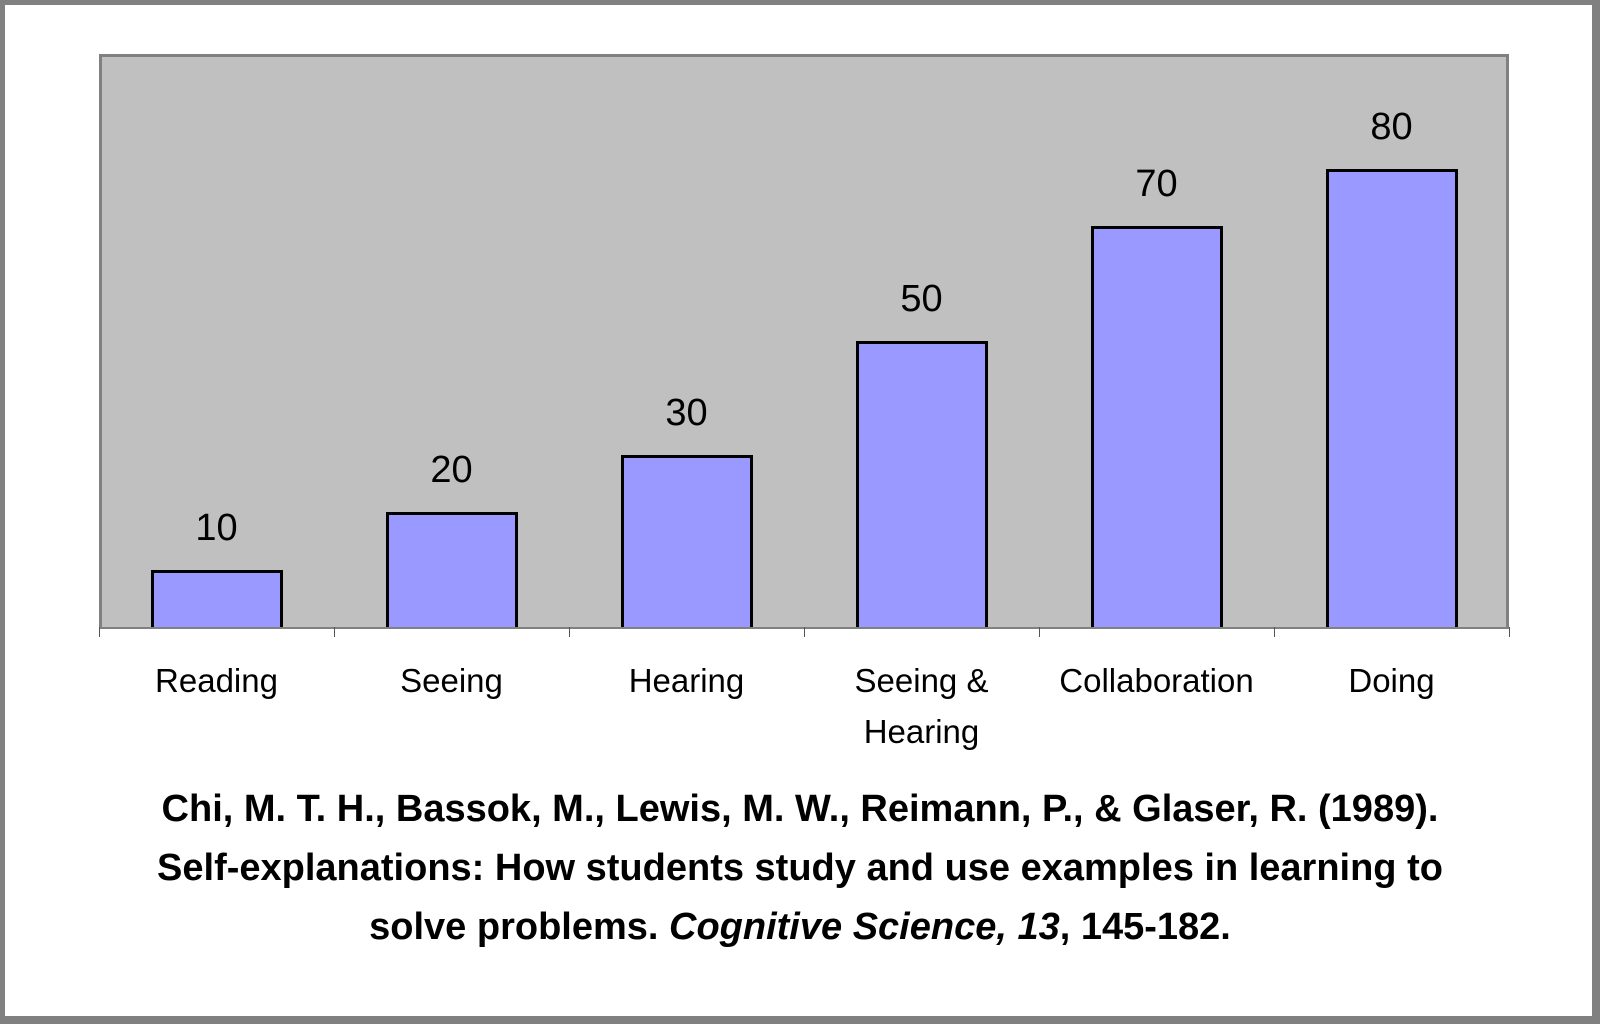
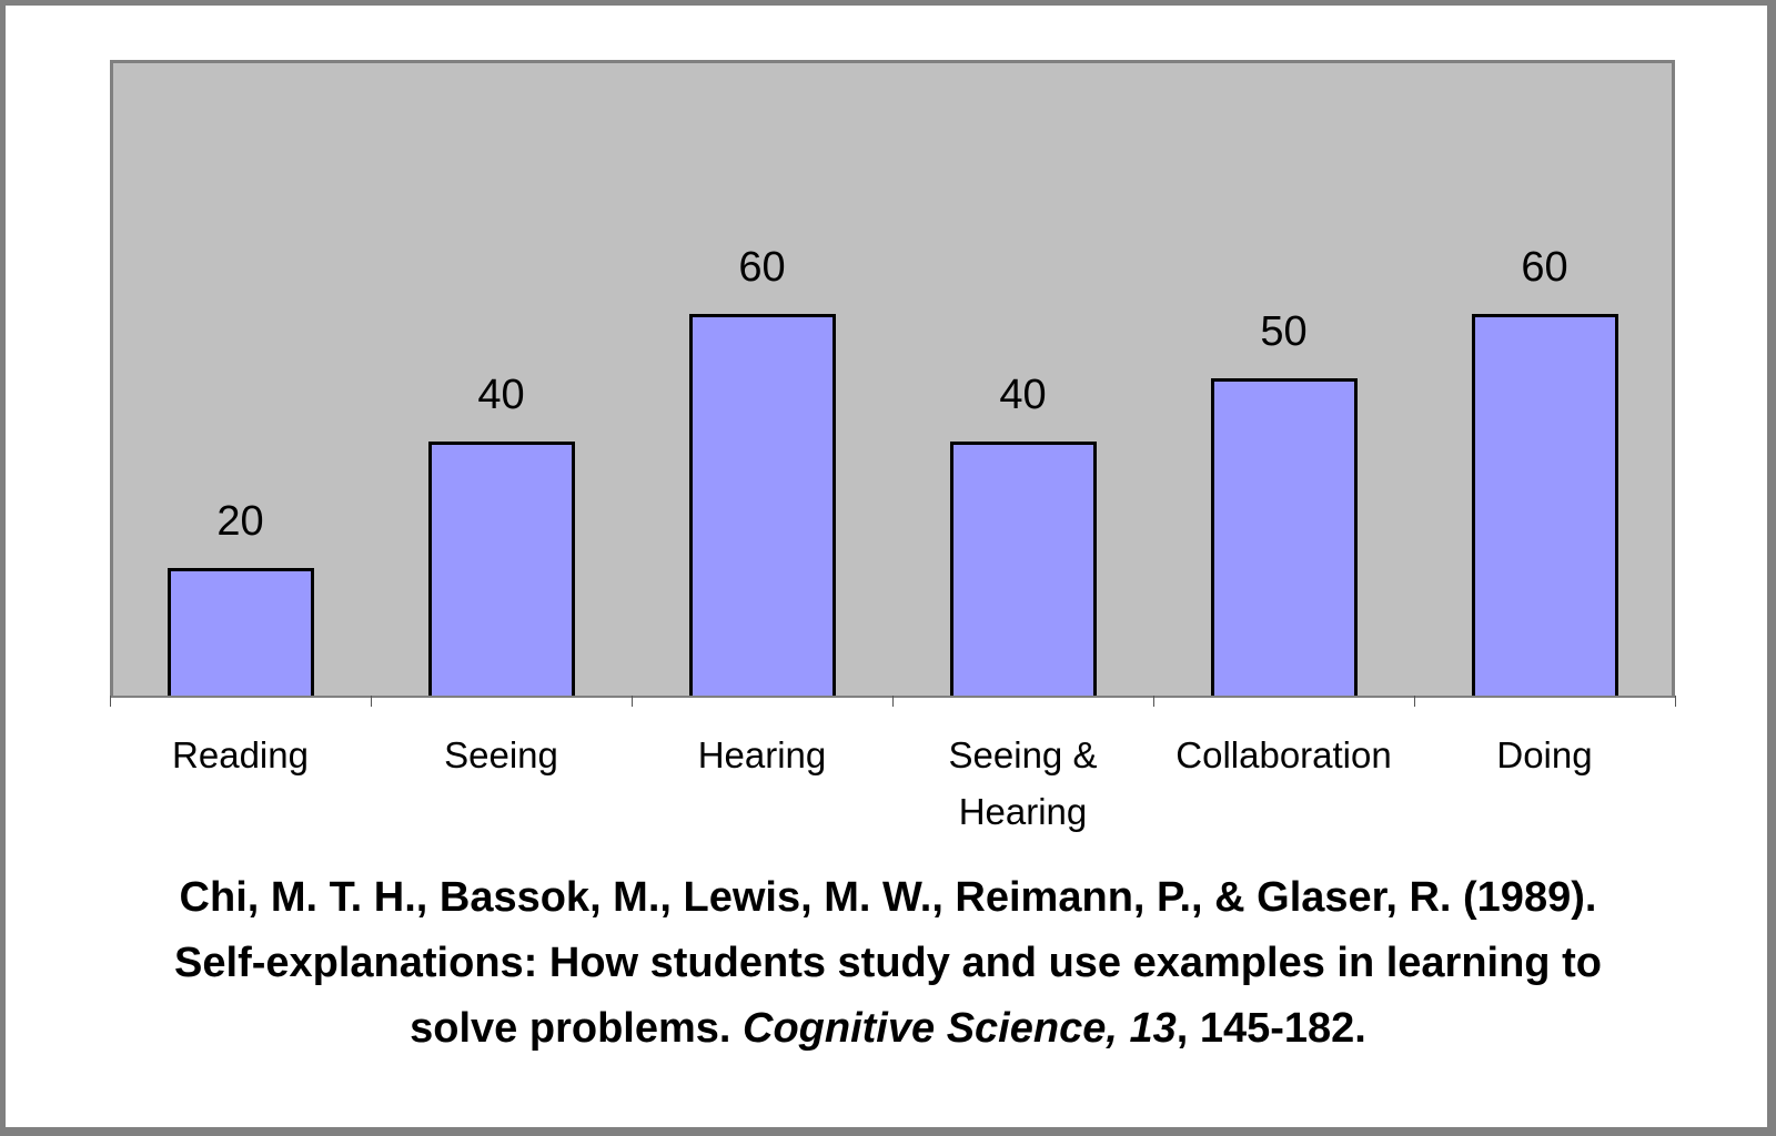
Reading: 10 -> 20
Seeing: 20 -> 40
Hearing: 30 -> 60
Seeing & Hearing: 50 -> 40
Collaboration: 70 -> 50
Doing: 80 -> 60
